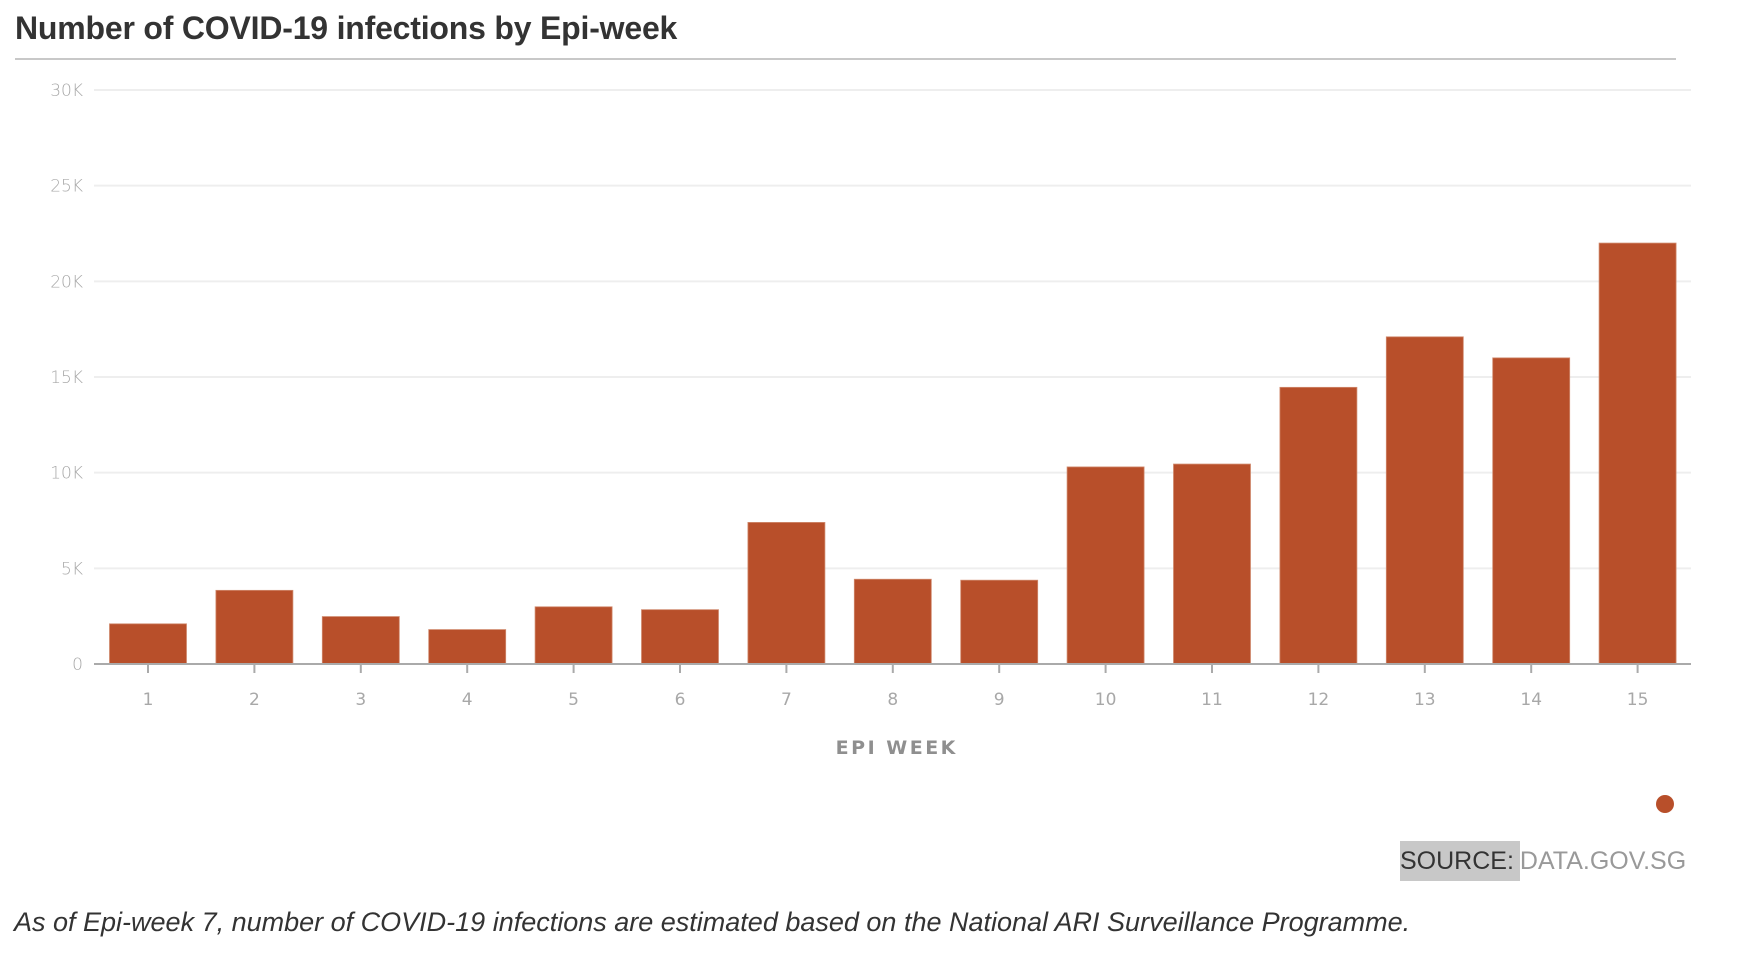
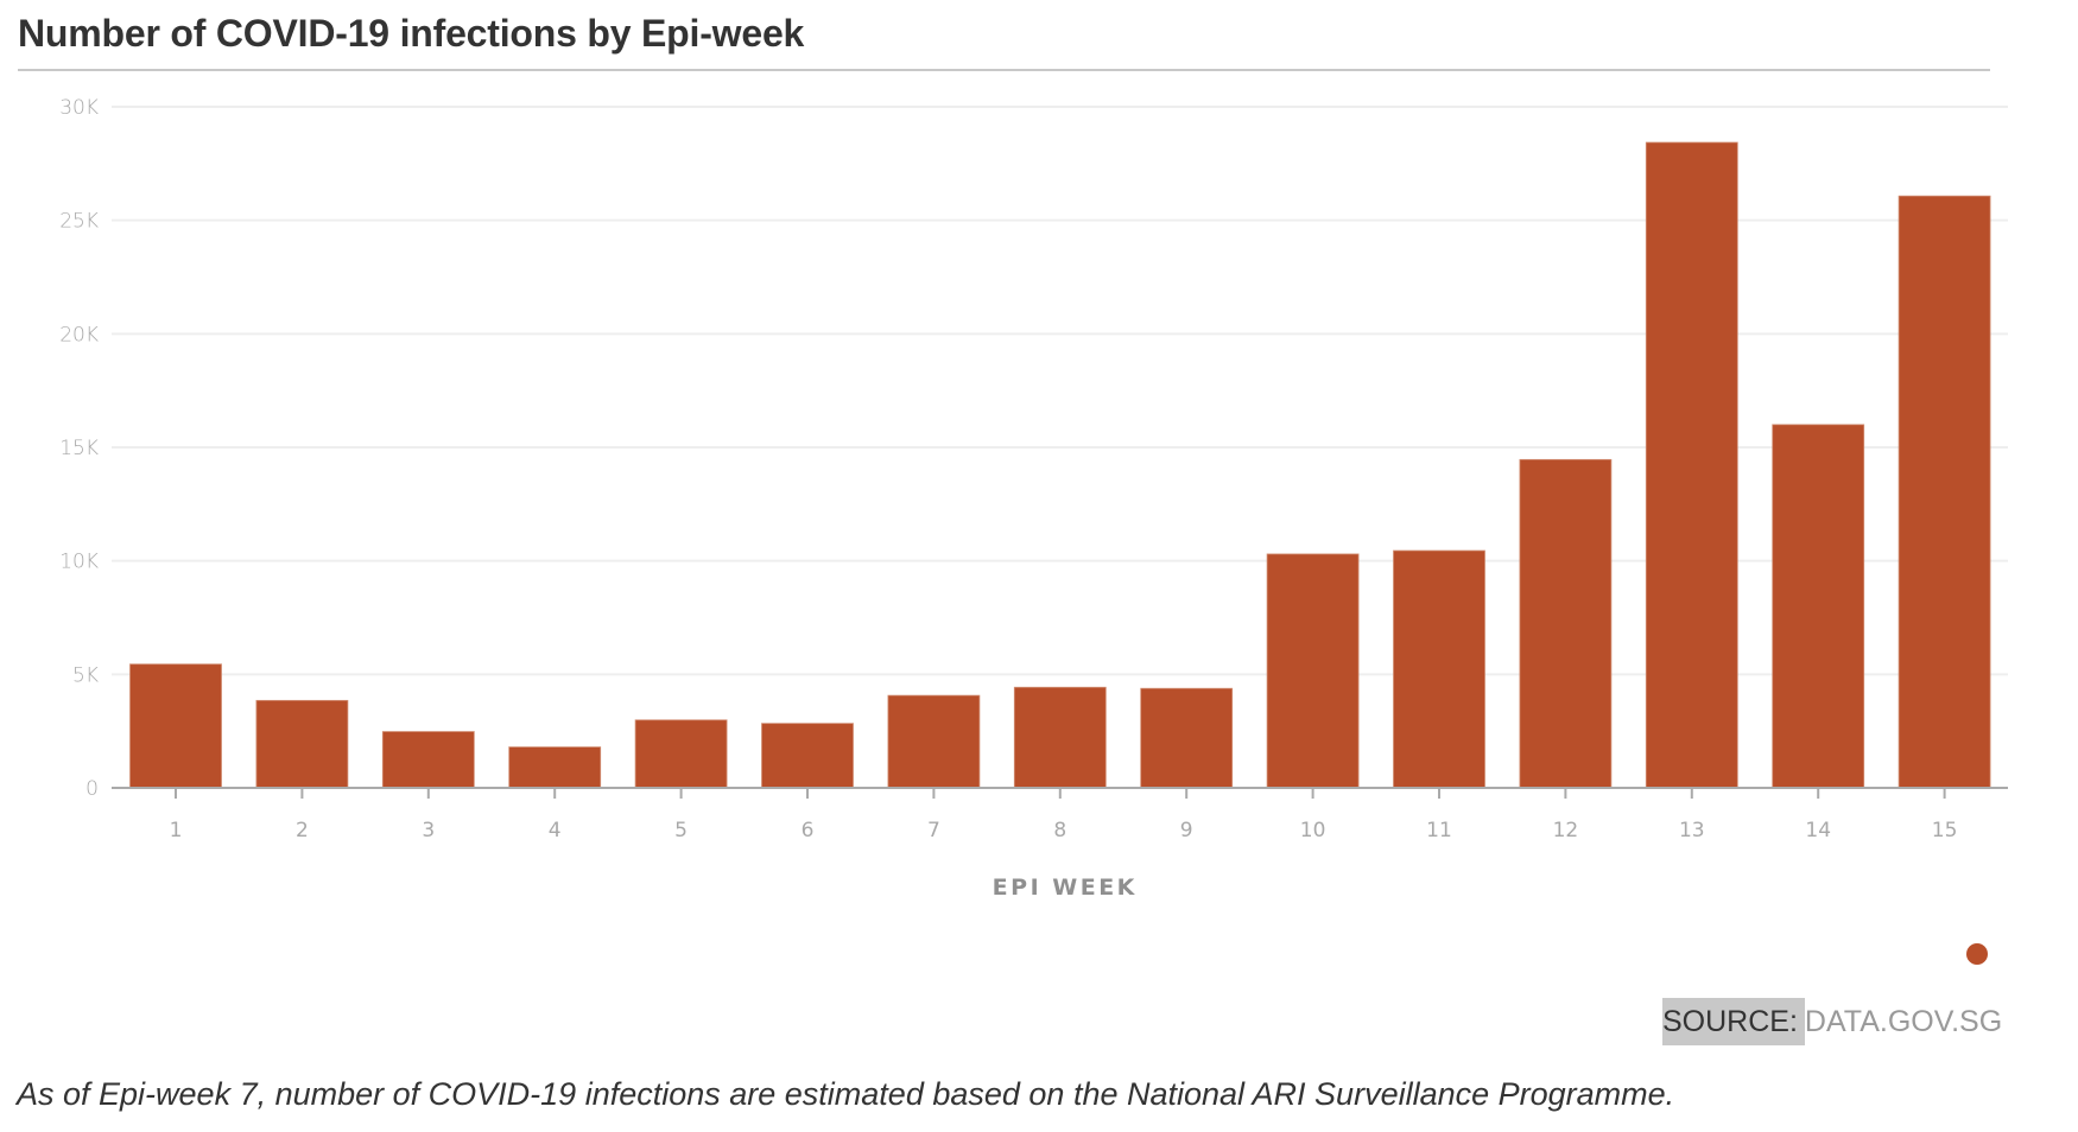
1: 2.1K -> 5.4K
7: 7.4K -> 4.1K
13: 17.1K -> 28.4K
15: 22.0K -> 26.1K
